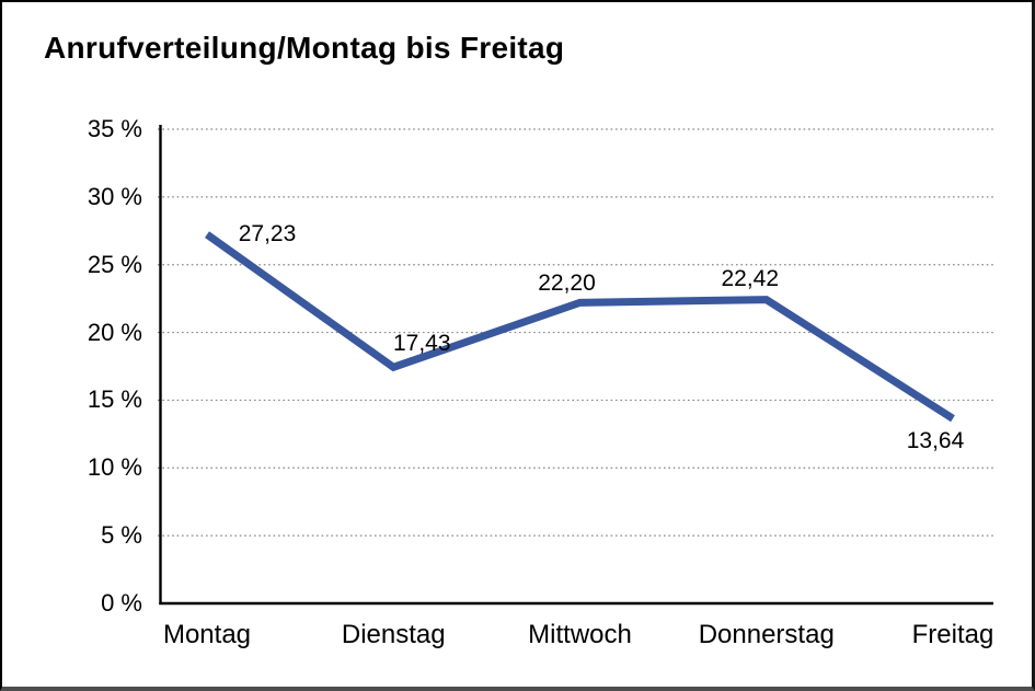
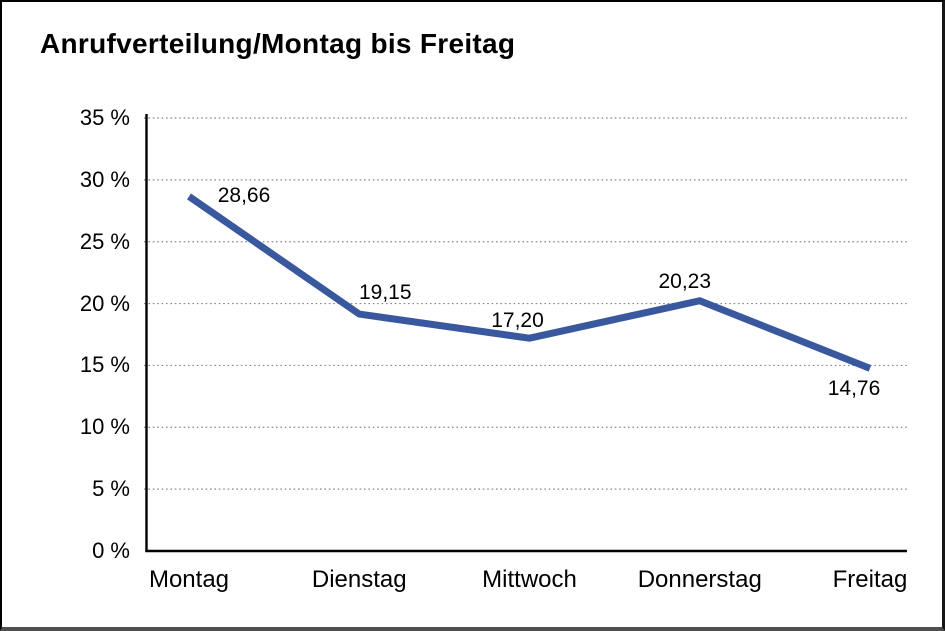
Montag: 27,23 -> 28,66
Dienstag: 17,43 -> 19,15
Mittwoch: 22,20 -> 17,20
Donnerstag: 22,42 -> 20,23
Freitag: 13,64 -> 14,76
